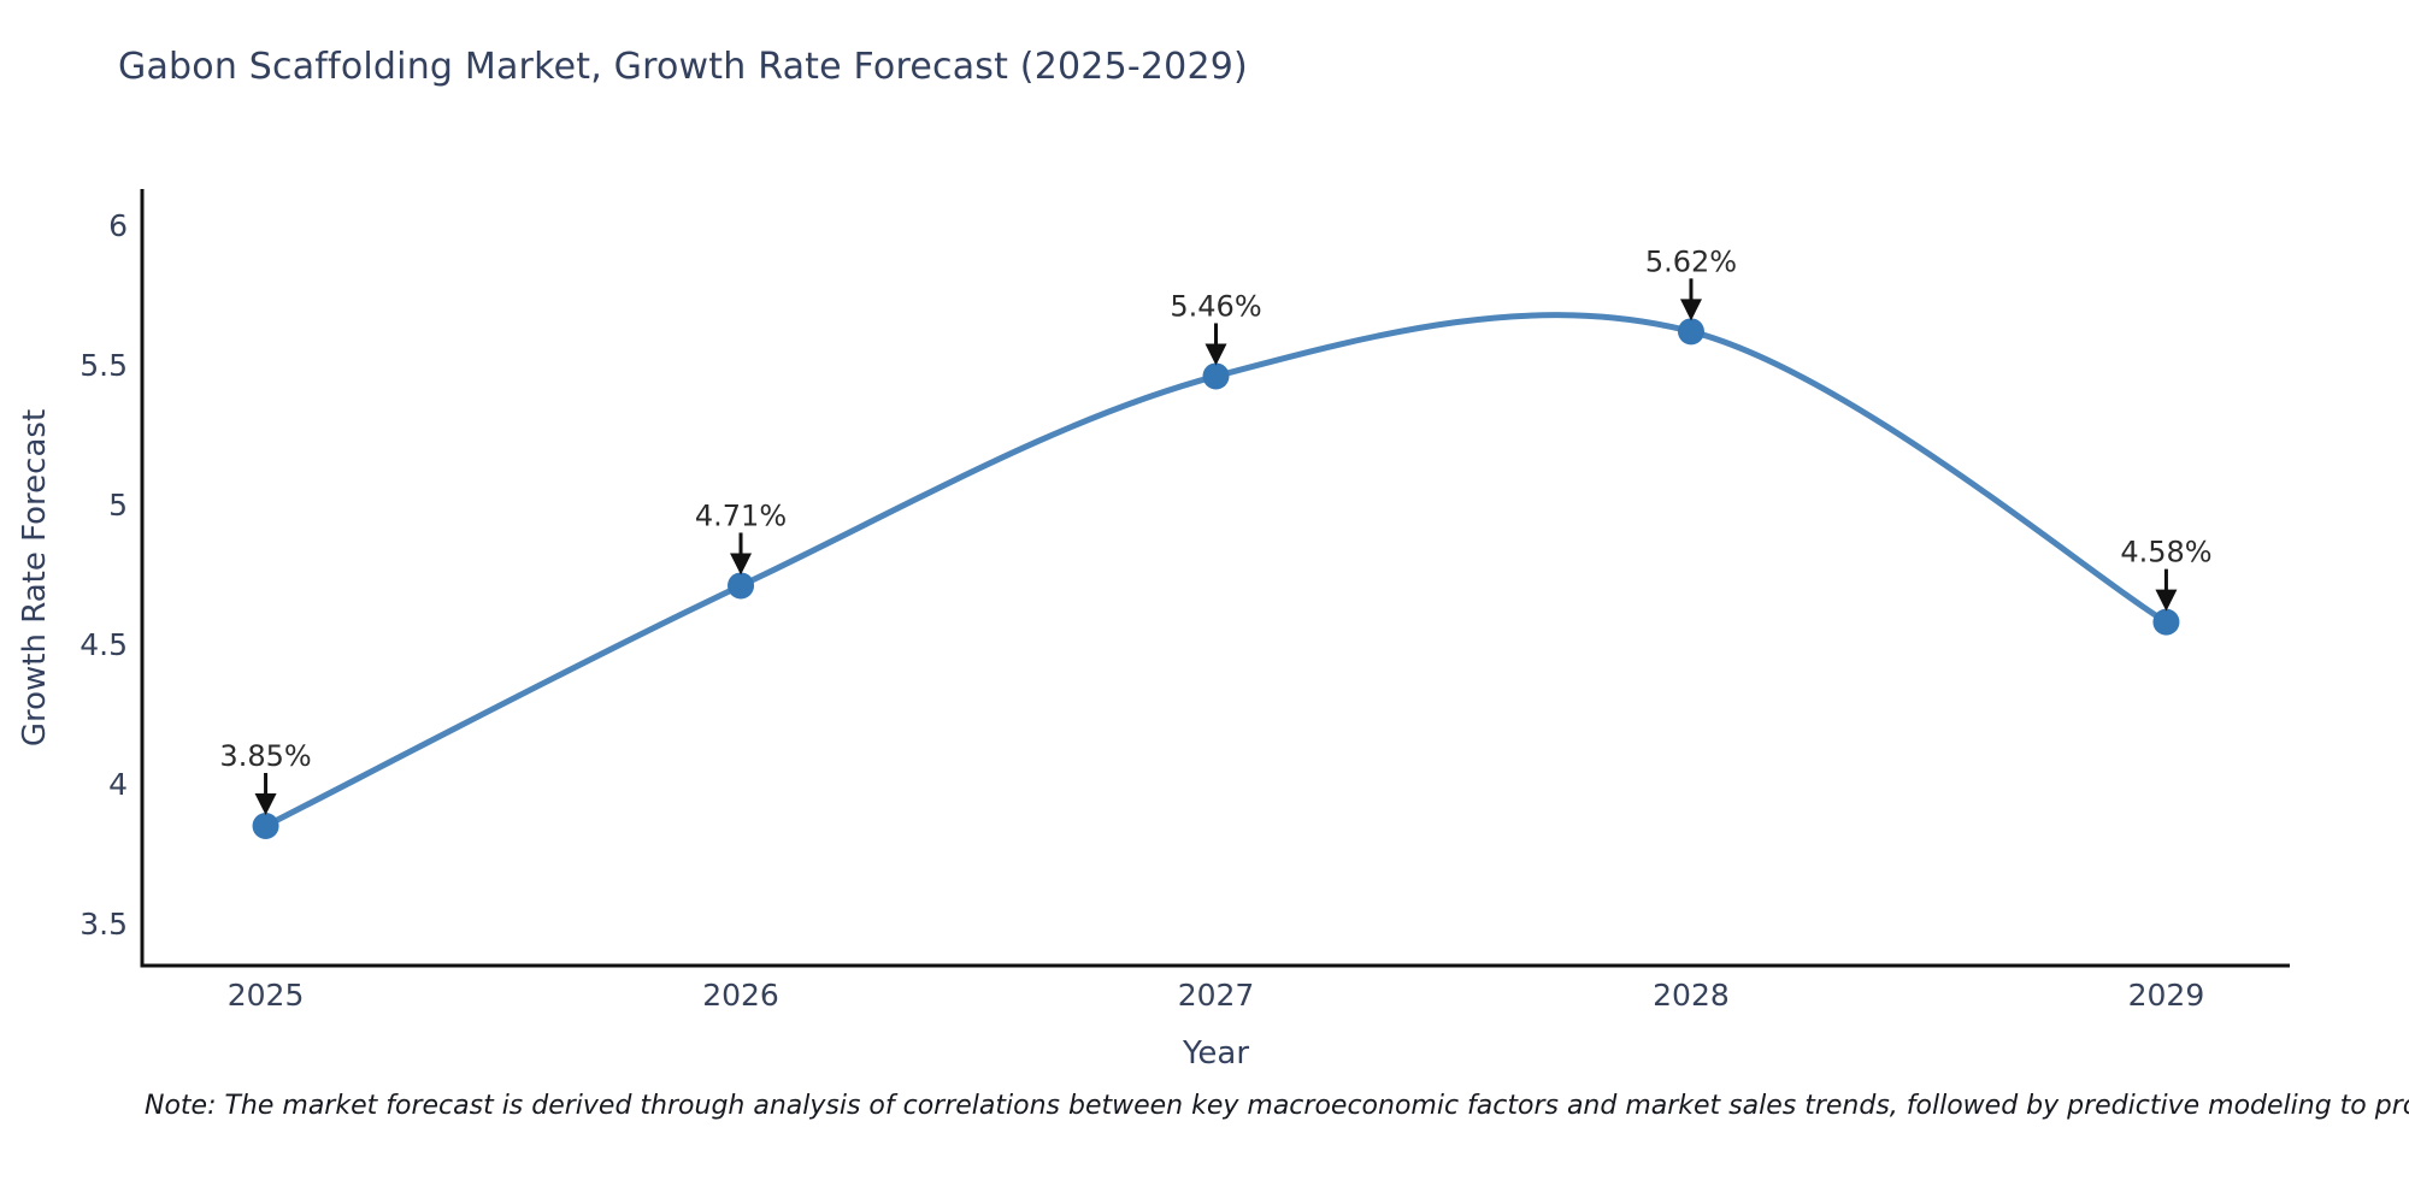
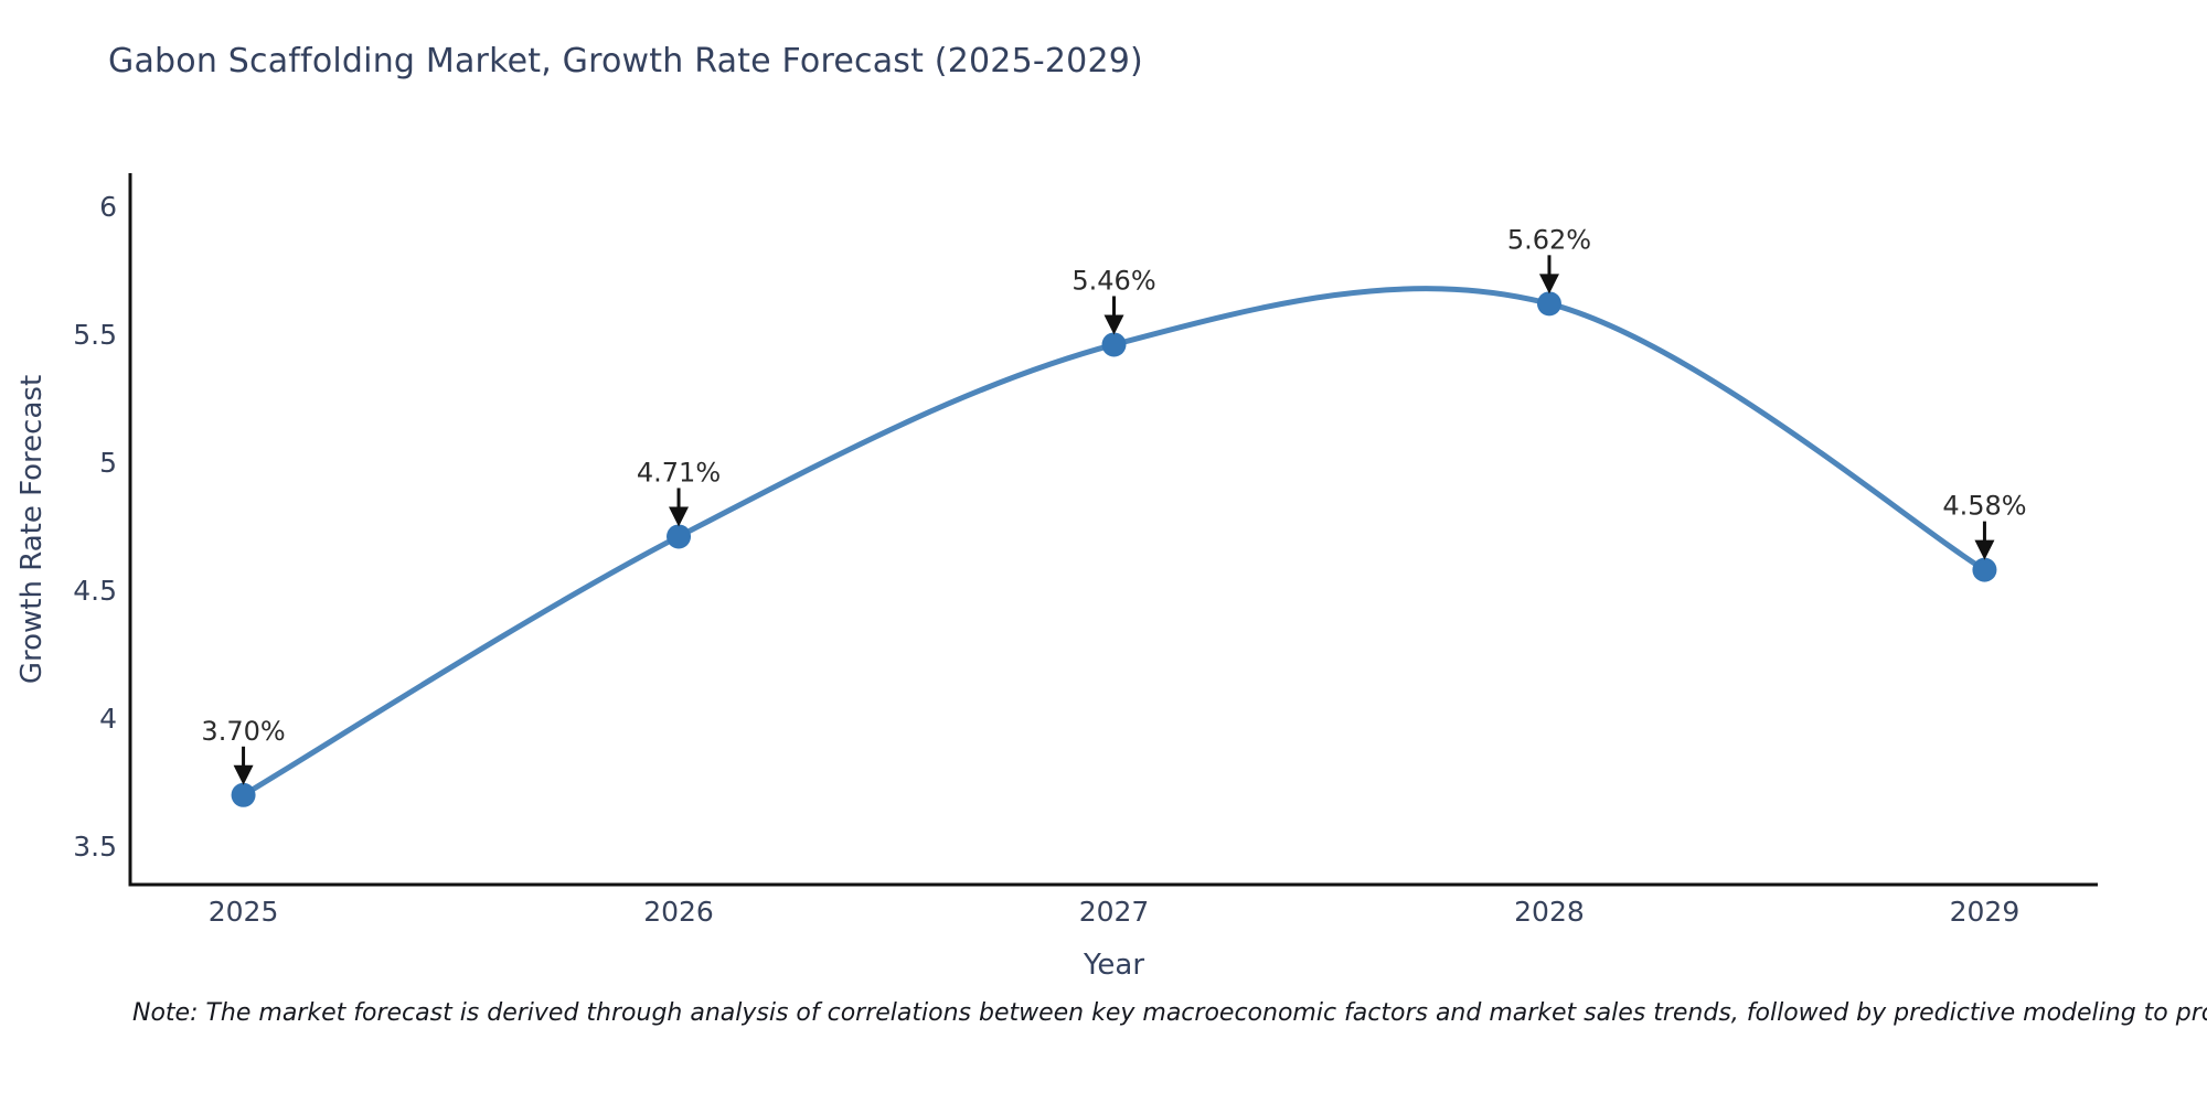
2025: 3.85% -> 3.70%
